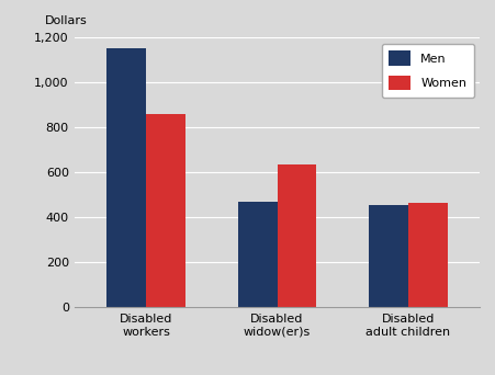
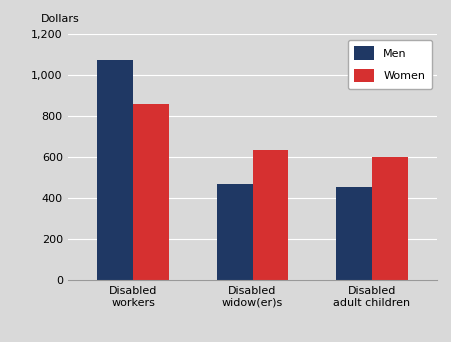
Men/Disabled workers: 1,150 -> 1,075
Women/Disabled adult children: 463 -> 600
